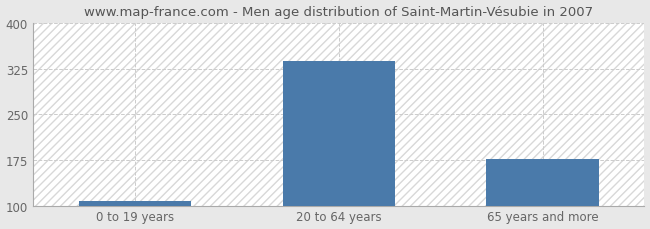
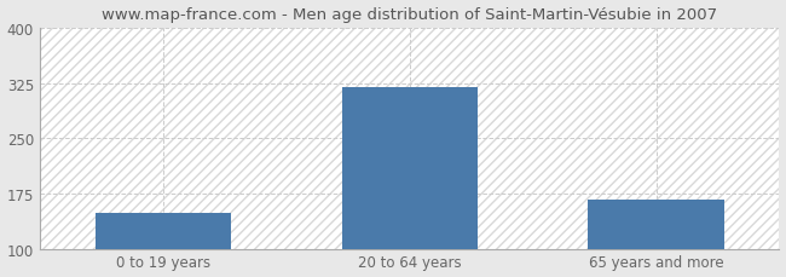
0 to 19 years: 107 -> 148
20 to 64 years: 338 -> 320
65 years and more: 176 -> 166
